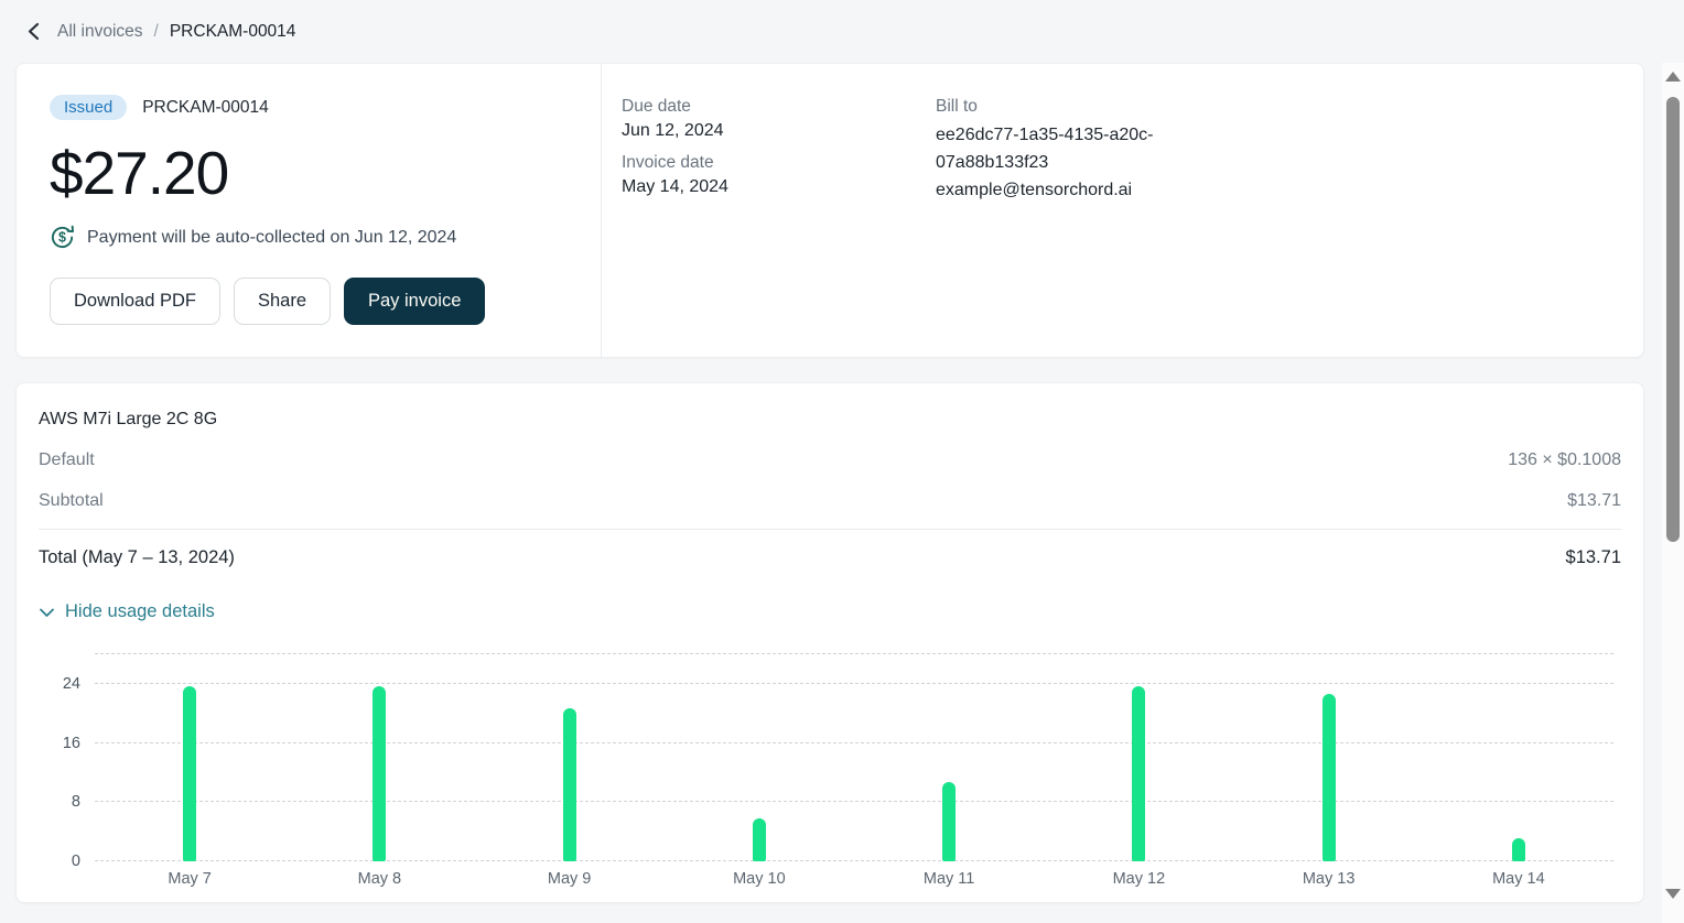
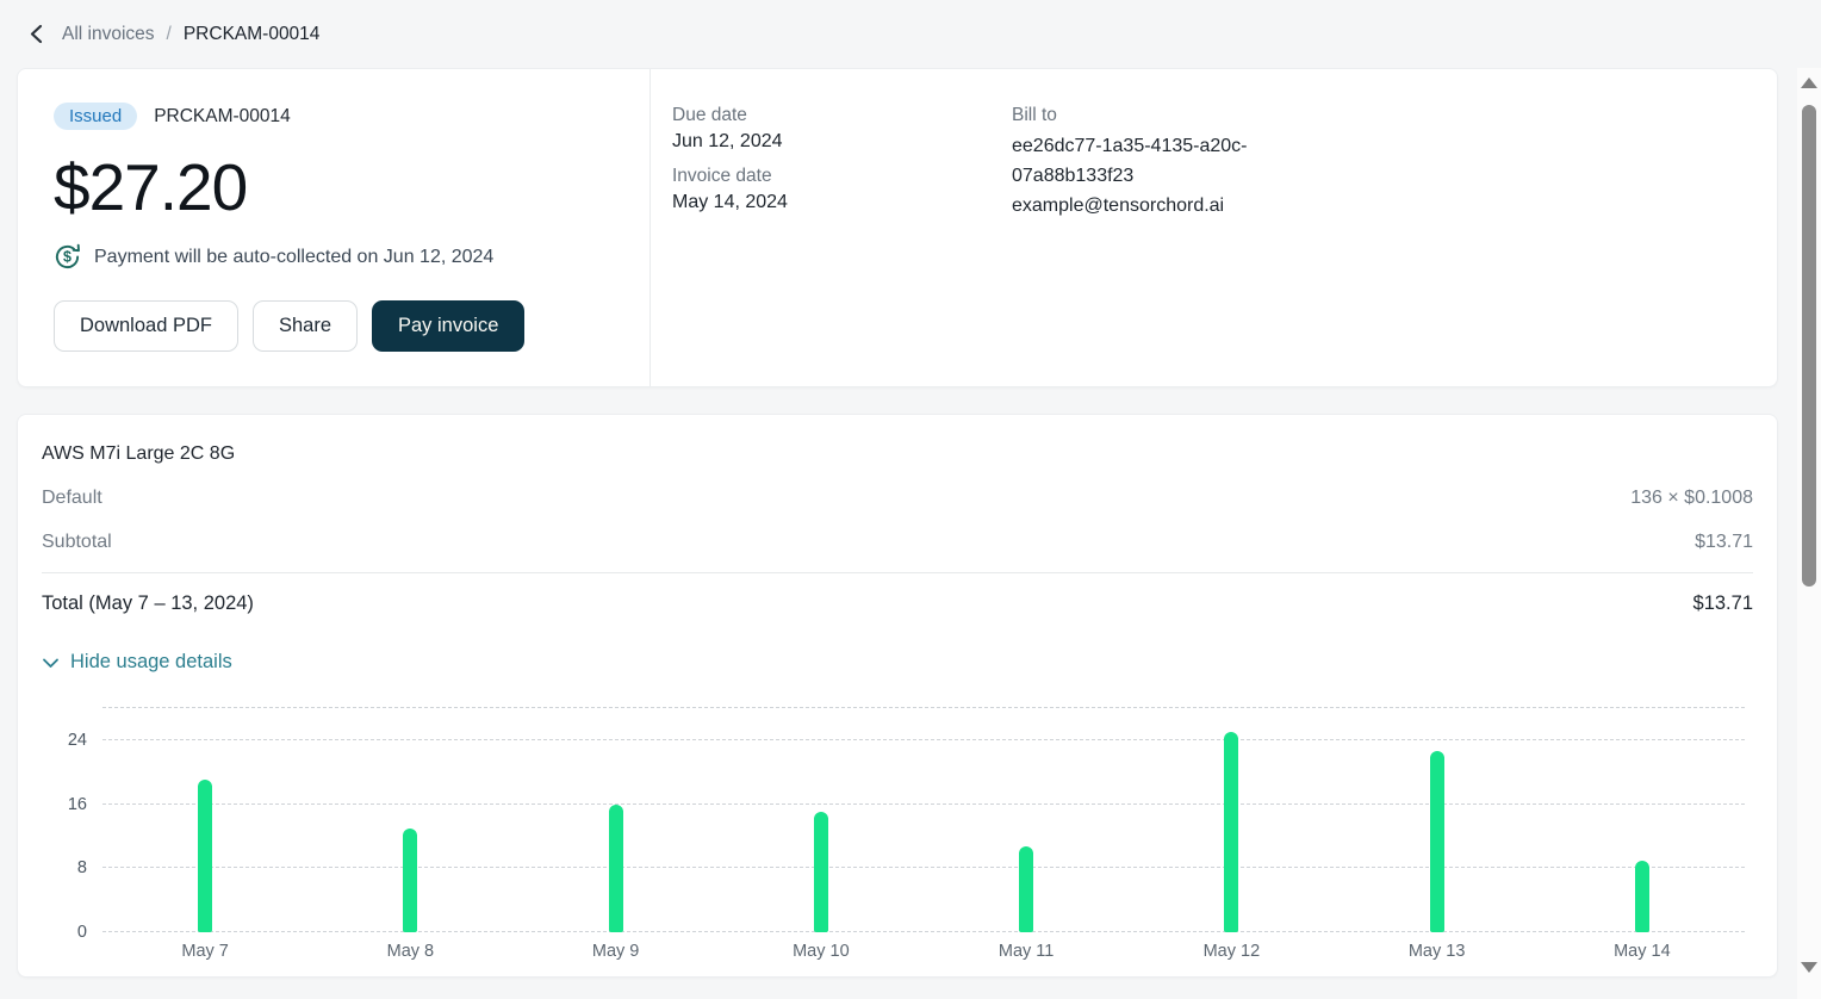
May 7: 24 -> 19
May 8: 24 -> 13
May 9: 21 -> 16
May 10: 6 -> 15
May 12: 24 -> 25
May 14: 3 -> 9
